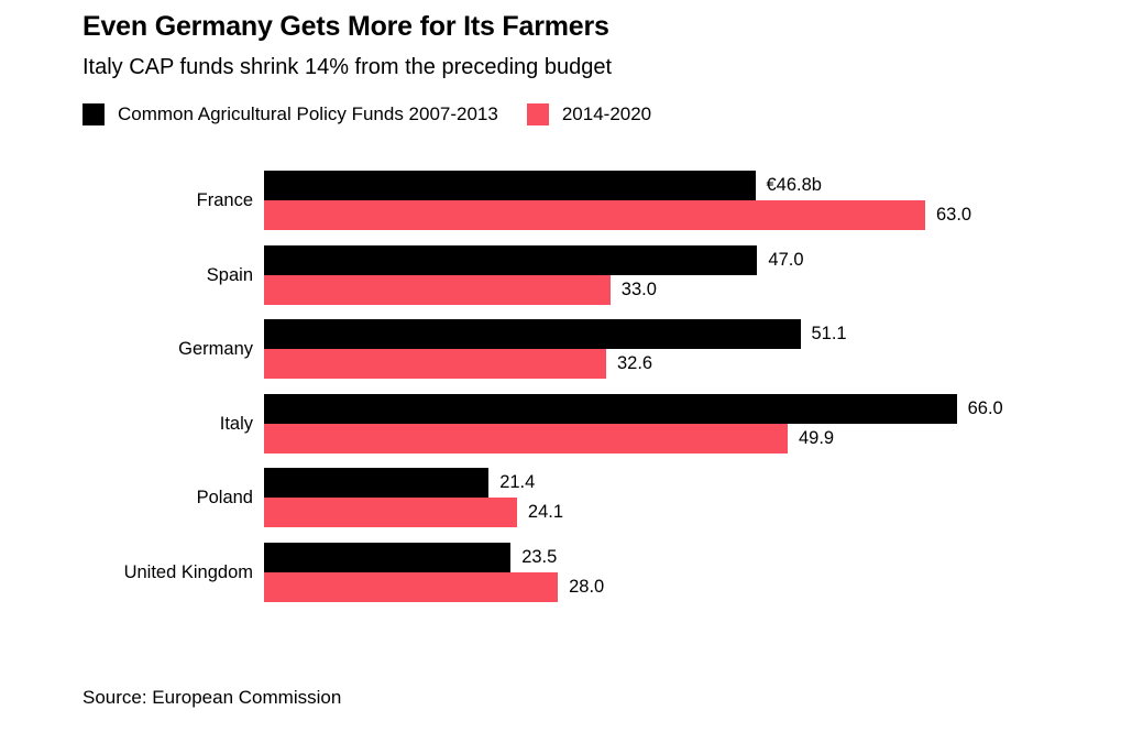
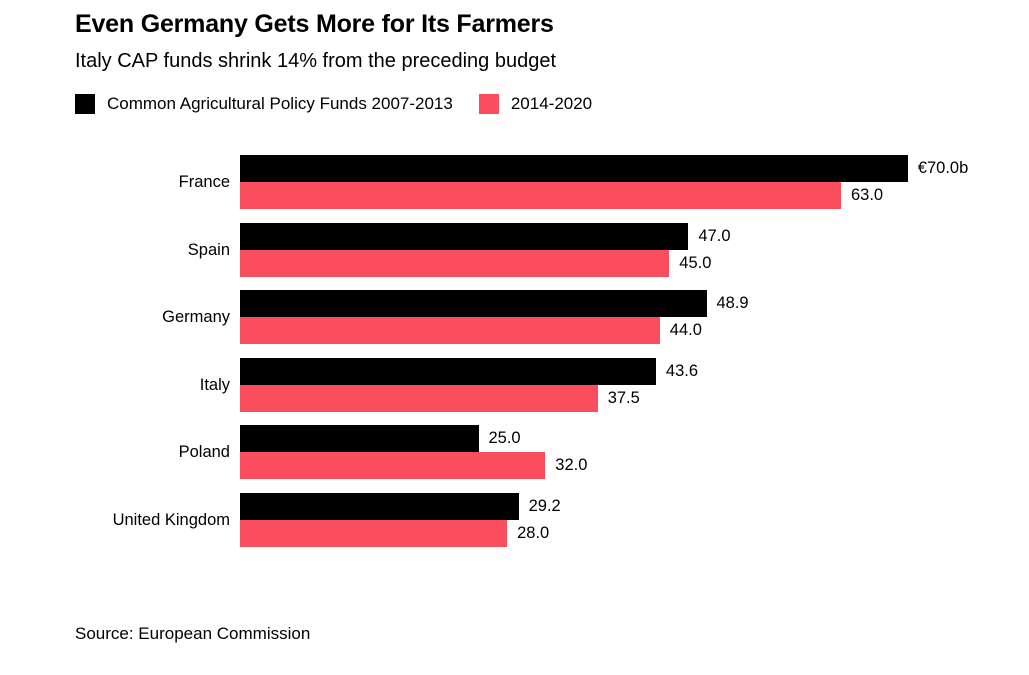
Common Agricultural Policy Funds 2007-2013/France: €46.8b -> €70.0b
2014-2020/Spain: 33.0 -> 45.0
Common Agricultural Policy Funds 2007-2013/Germany: 51.1 -> 48.9
2014-2020/Germany: 32.6 -> 44.0
Common Agricultural Policy Funds 2007-2013/Italy: 66.0 -> 43.6
2014-2020/Italy: 49.9 -> 37.5
Common Agricultural Policy Funds 2007-2013/Poland: 21.4 -> 25.0
2014-2020/Poland: 24.1 -> 32.0
Common Agricultural Policy Funds 2007-2013/United Kingdom: 23.5 -> 29.2
